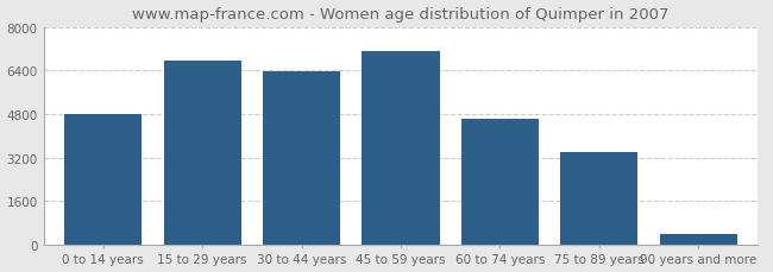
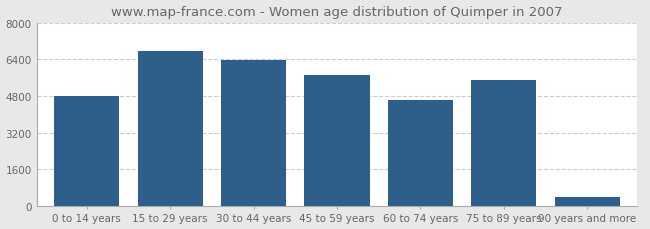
45 to 59 years: 7100 -> 5700
75 to 89 years: 3400 -> 5500
